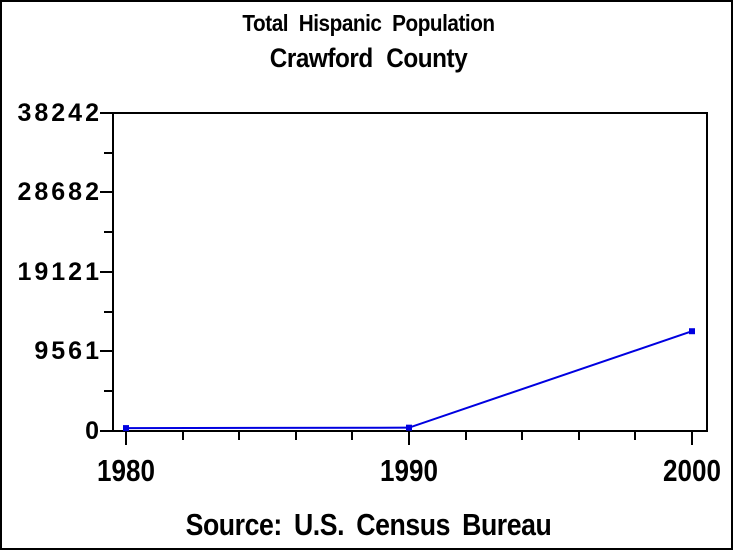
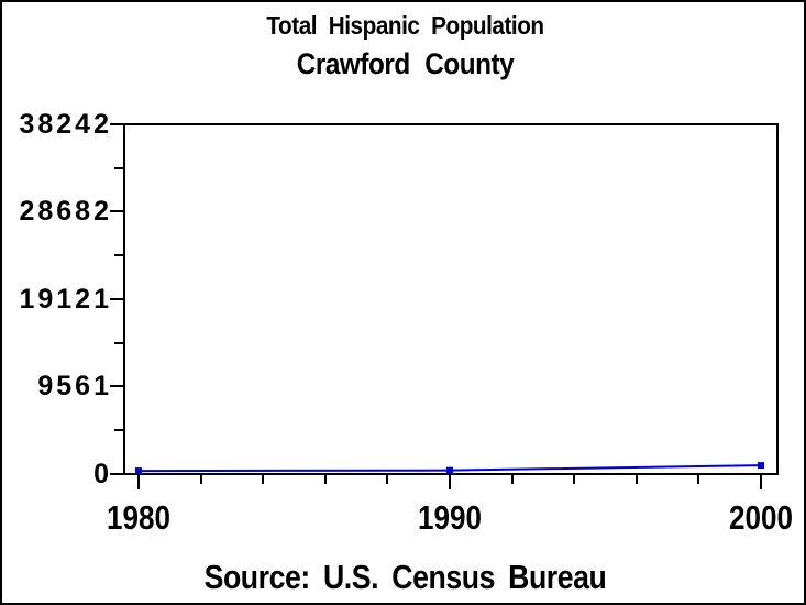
2000: 12000 -> 1000
